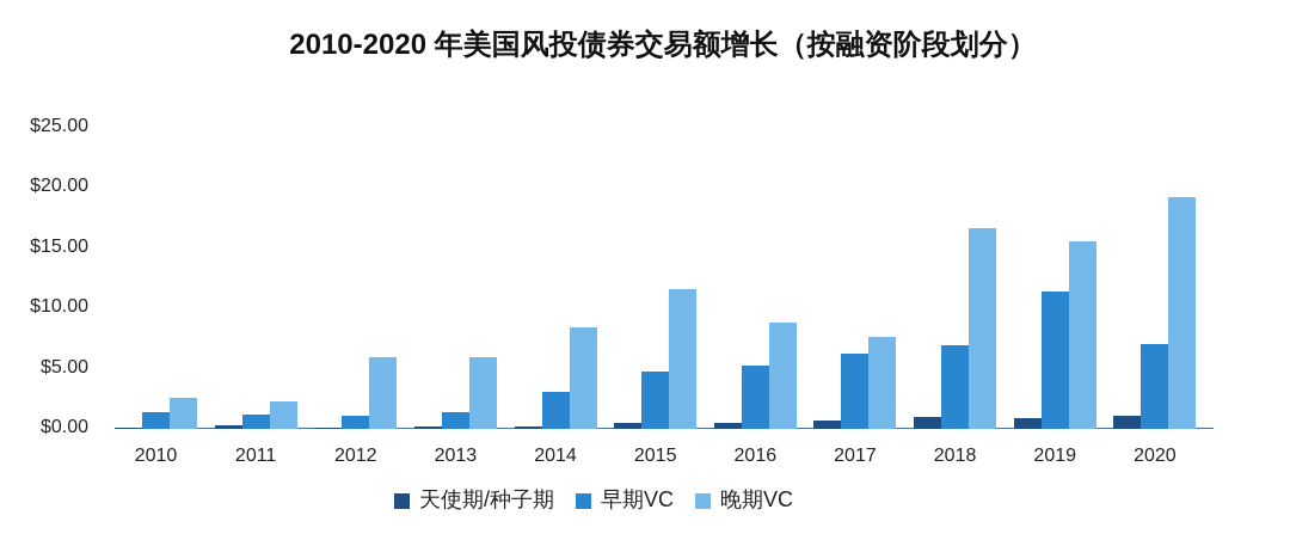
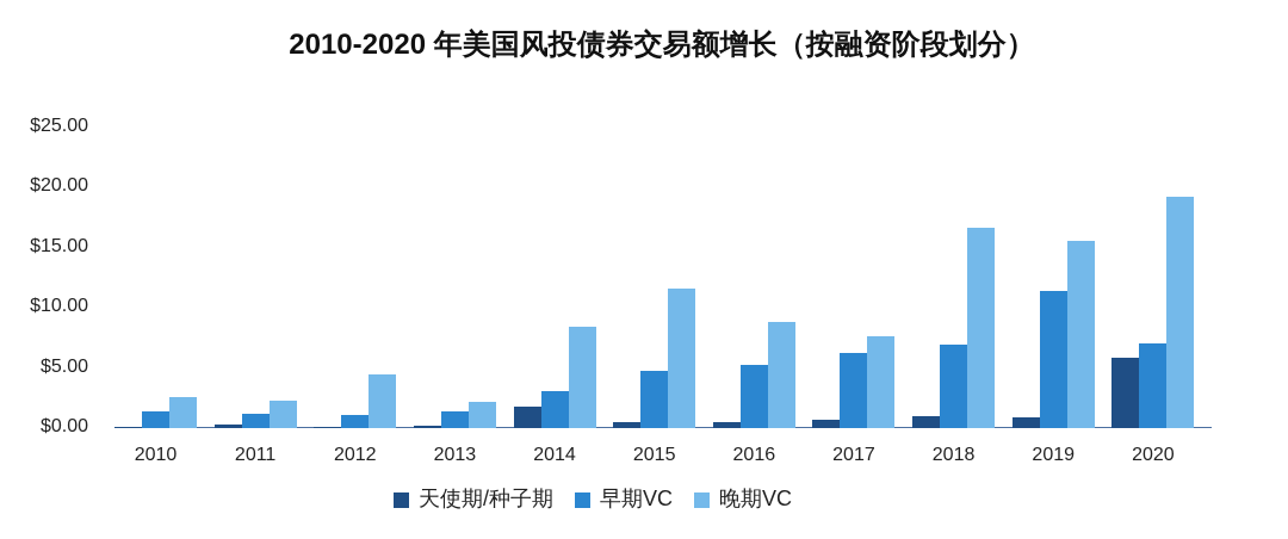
晚期VC/2012: $6.0 -> $4.5
晚期VC/2013: $6.0 -> $2.2
天使期/种子期/2014: $0.2 -> $1.8
天使期/种子期/2020: $1.1 -> $5.9
